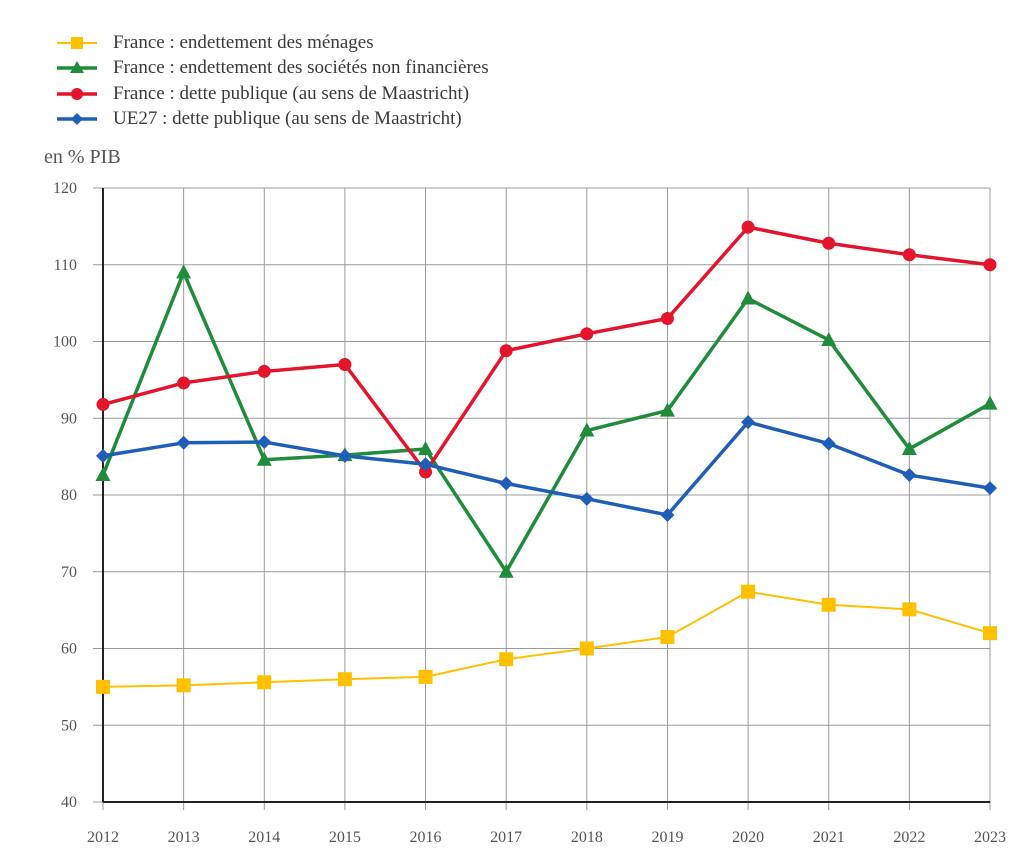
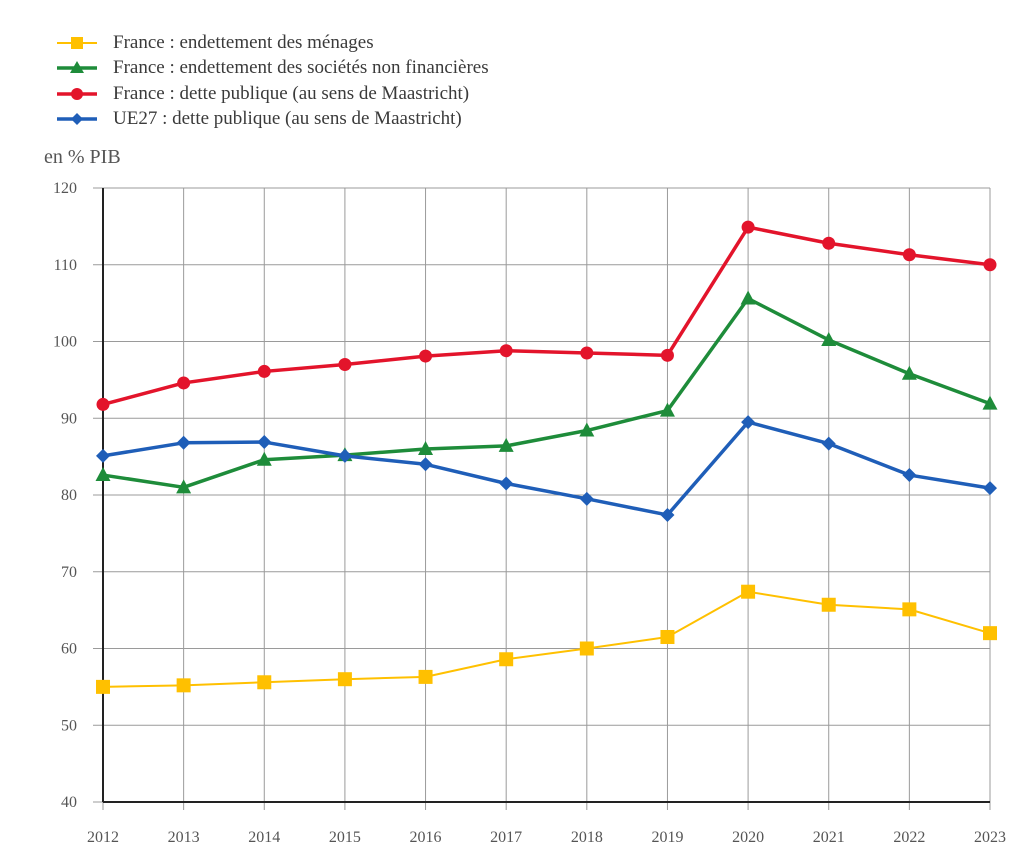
France : endettement des sociétés non financières/2013: 109 -> 81
France : dette publique (au sens de Maastricht)/2016: 83 -> 98
France : endettement des sociétés non financières/2017: 70 -> 86
France : dette publique (au sens de Maastricht)/2018: 101 -> 98
France : dette publique (au sens de Maastricht)/2019: 103 -> 98
France : endettement des sociétés non financières/2022: 86 -> 96
